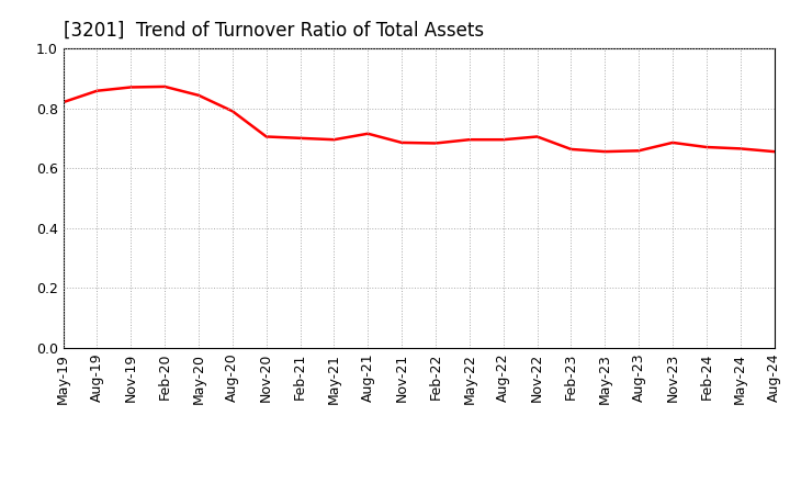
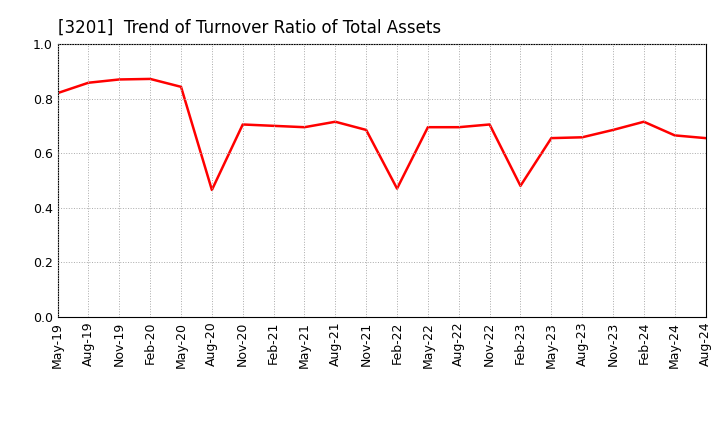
Aug-20: 0.790 -> 0.465
Feb-22: 0.683 -> 0.470
Feb-23: 0.663 -> 0.480
Feb-24: 0.670 -> 0.715
